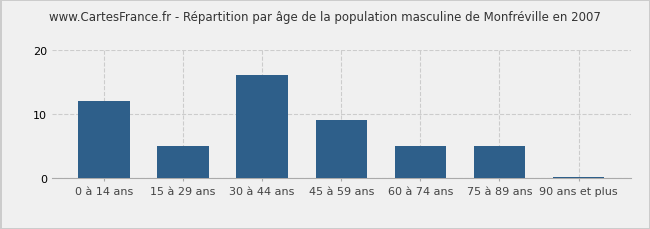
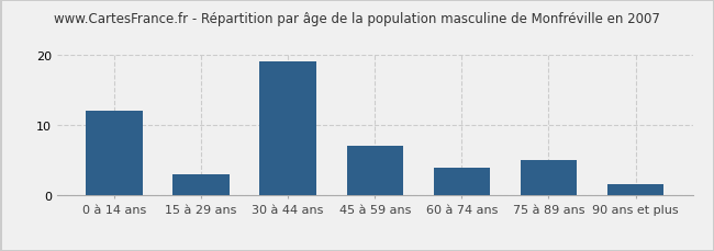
15 à 29 ans: 5.0 -> 3.0
30 à 44 ans: 16.0 -> 19.0
45 à 59 ans: 9.0 -> 7.0
60 à 74 ans: 5.0 -> 4.0
90 ans et plus: 0.2 -> 1.6
